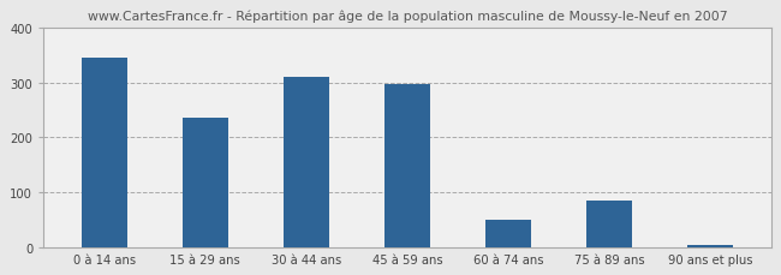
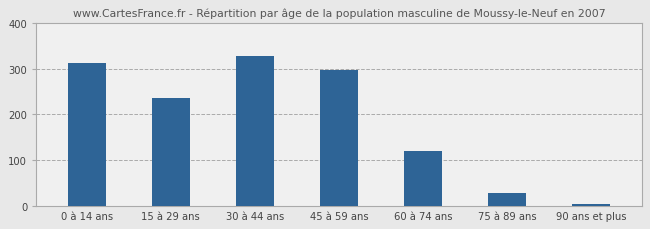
0 à 14 ans: 345 -> 312
30 à 44 ans: 310 -> 328
60 à 74 ans: 50 -> 120
75 à 89 ans: 85 -> 28
